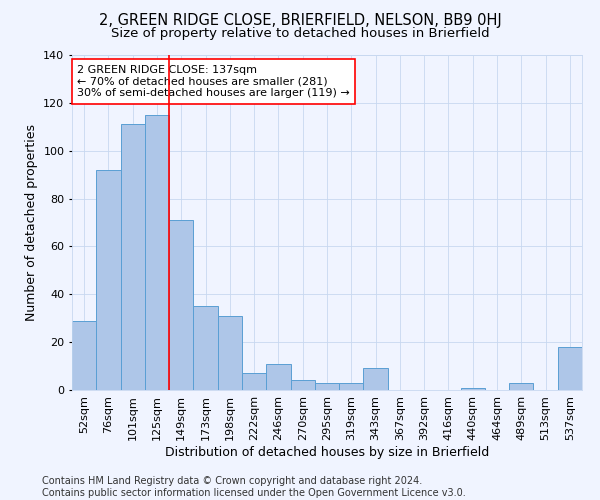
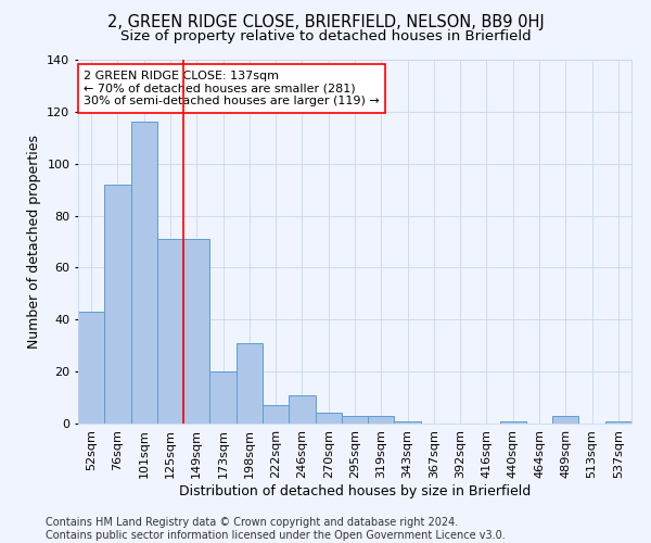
52sqm: 29 -> 43
101sqm: 111 -> 116
125sqm: 115 -> 71
173sqm: 35 -> 20
343sqm: 9 -> 1
537sqm: 18 -> 1
